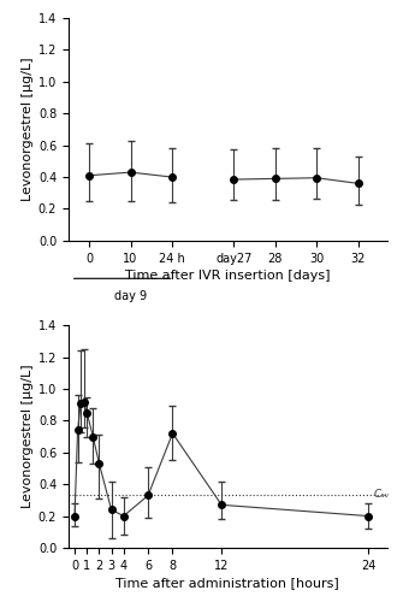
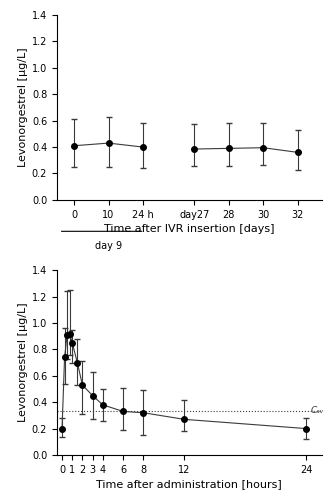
3: 0.24 -> 0.45
4: 0.20 -> 0.38
8: 0.72 -> 0.32
